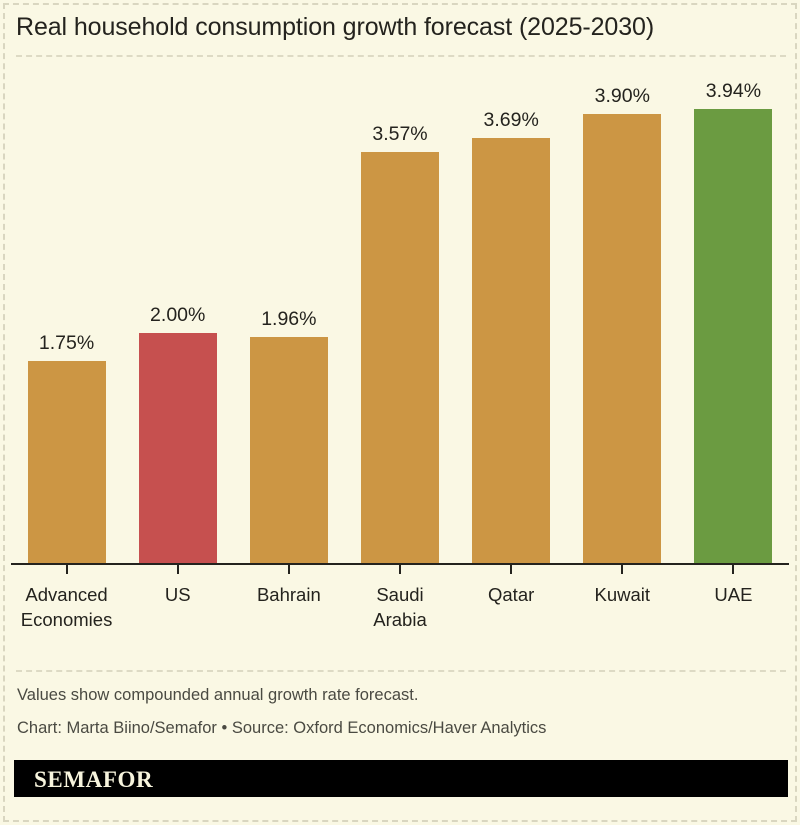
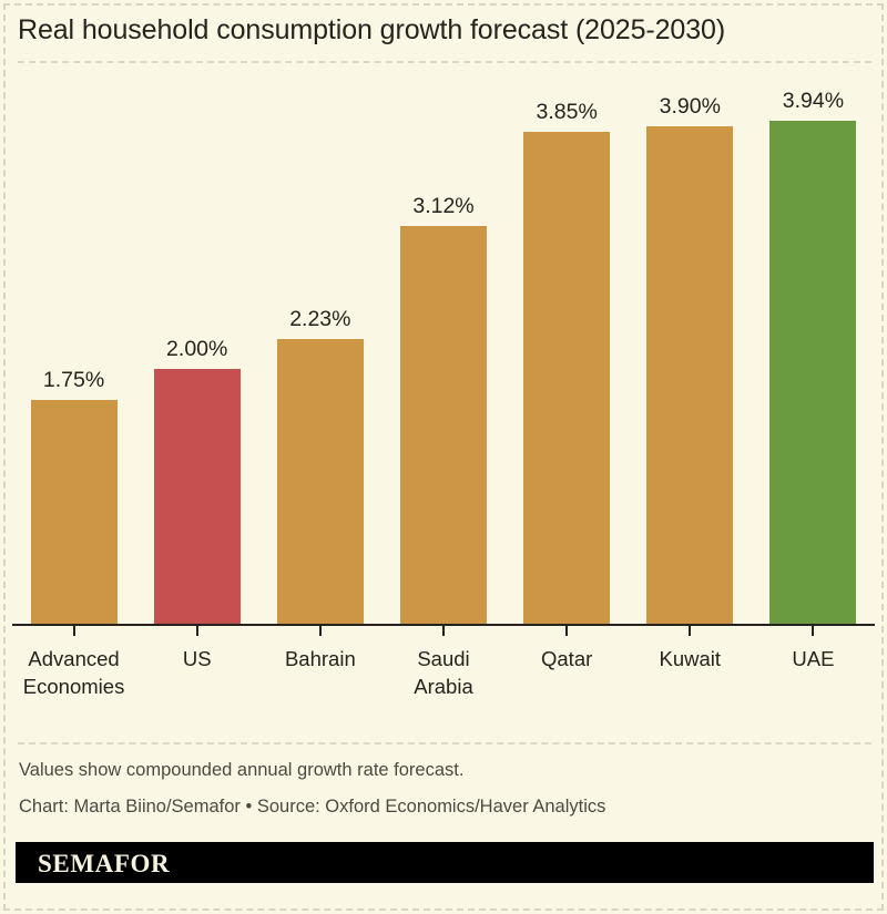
Bahrain: 1.96% -> 2.23%
Saudi Arabia: 3.57% -> 3.12%
Qatar: 3.69% -> 3.85%
